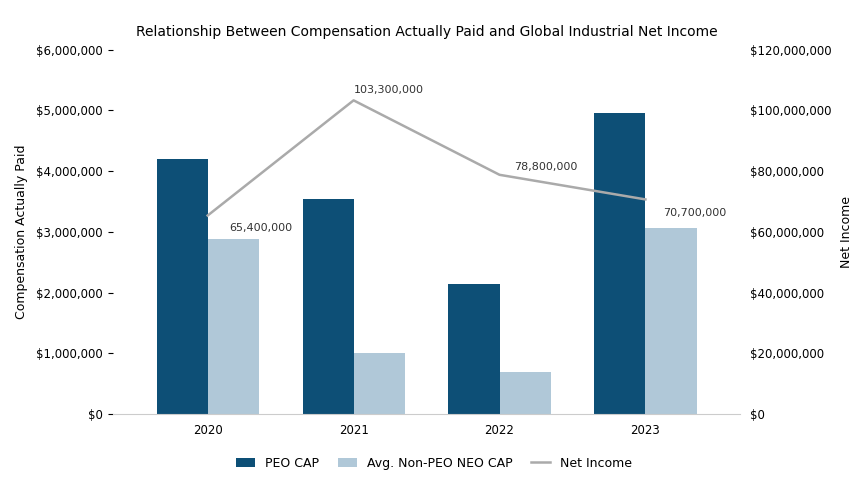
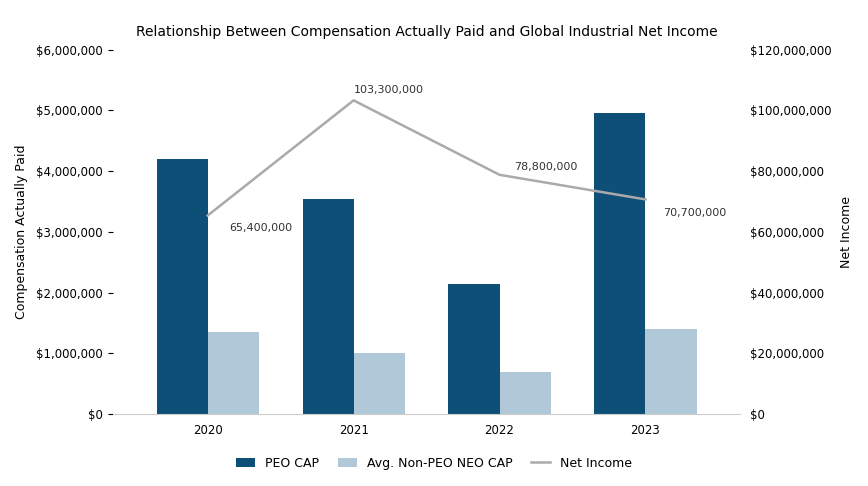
Avg. Non-PEO NEO CAP/2020: $2,880,000 -> $1,350,000
Avg. Non-PEO NEO CAP/2023: $3,060,000 -> $1,400,000
